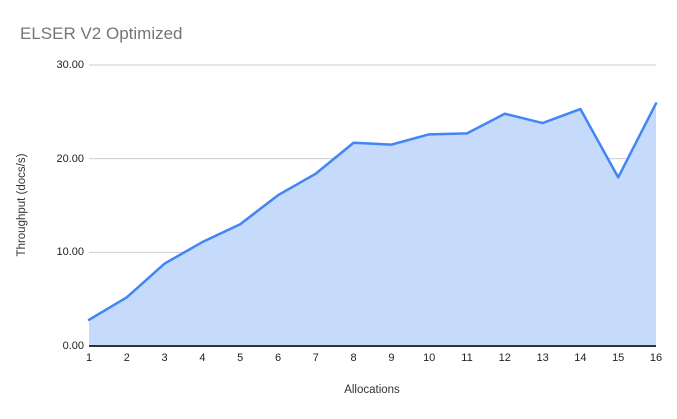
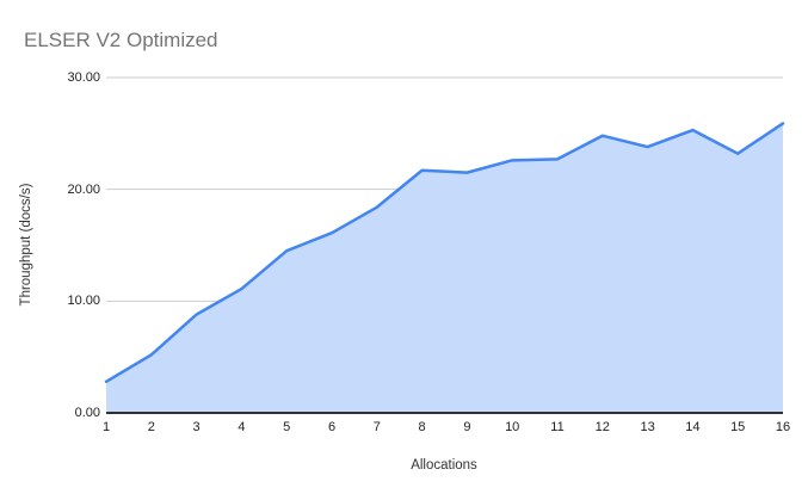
5: 13 -> 14
15: 18 -> 23
